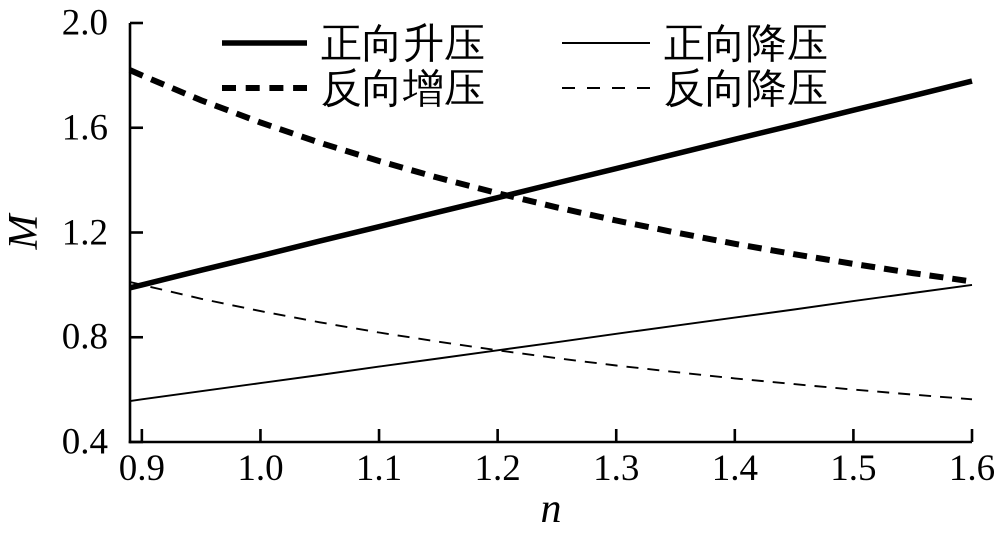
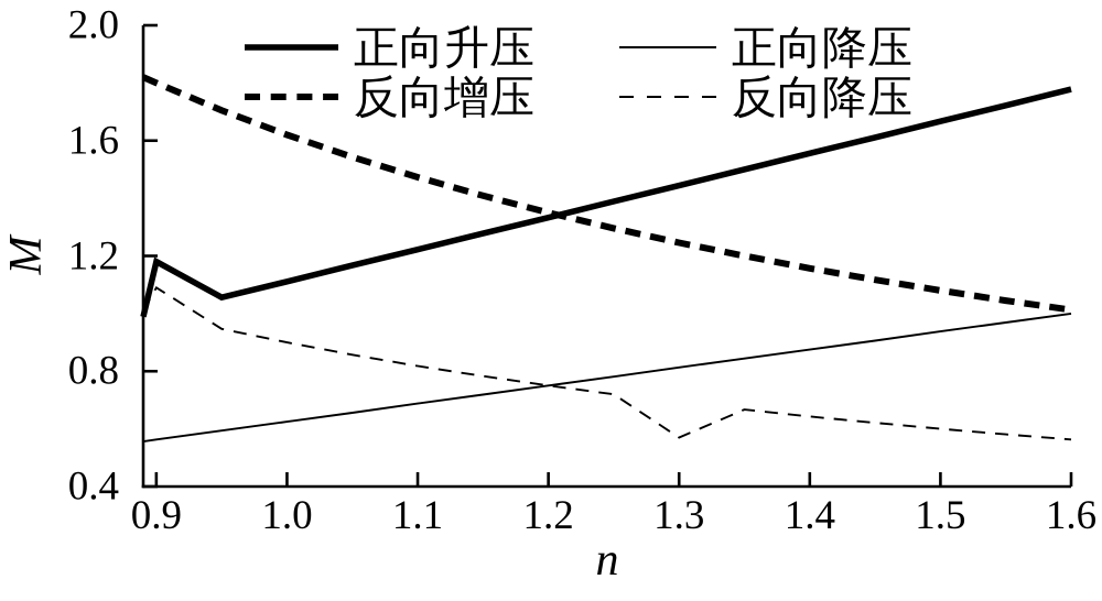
正向升压/0.9: 1.00 -> 1.18
反向降压/0.9: 1.00 -> 1.09
反向降压/1.3: 0.69 -> 0.57
